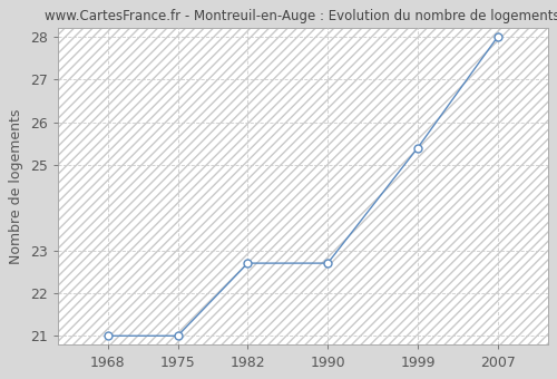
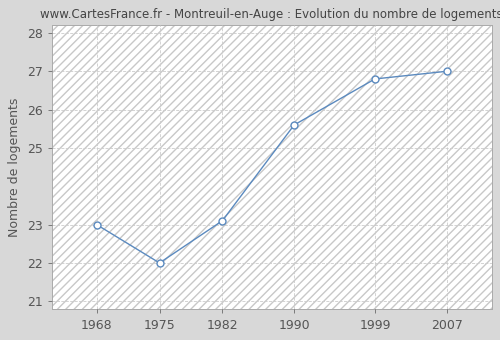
1968: 21.0 -> 23.0
1975: 21.0 -> 22.0
1982: 22.7 -> 23.1
1990: 22.7 -> 25.6
1999: 25.4 -> 26.8
2007: 28.0 -> 27.0
